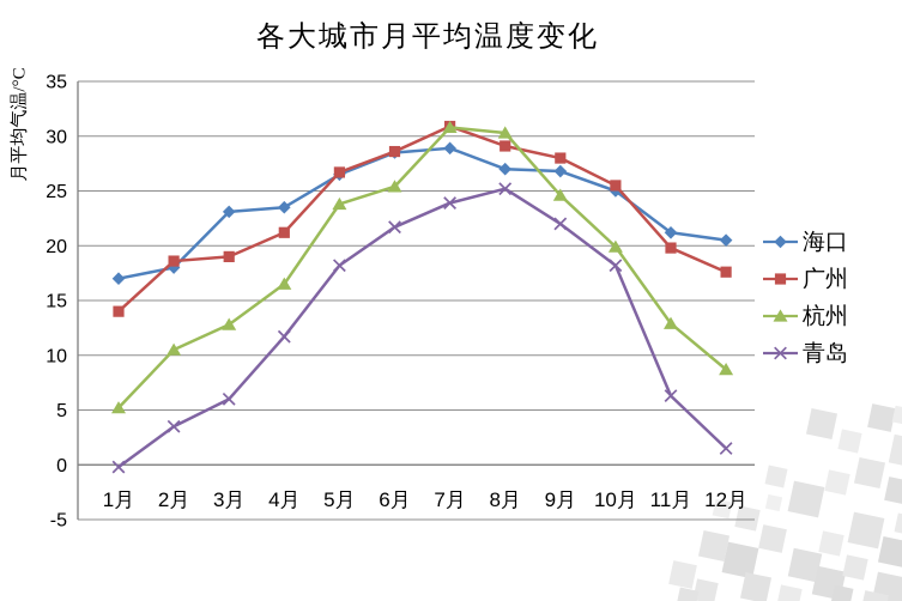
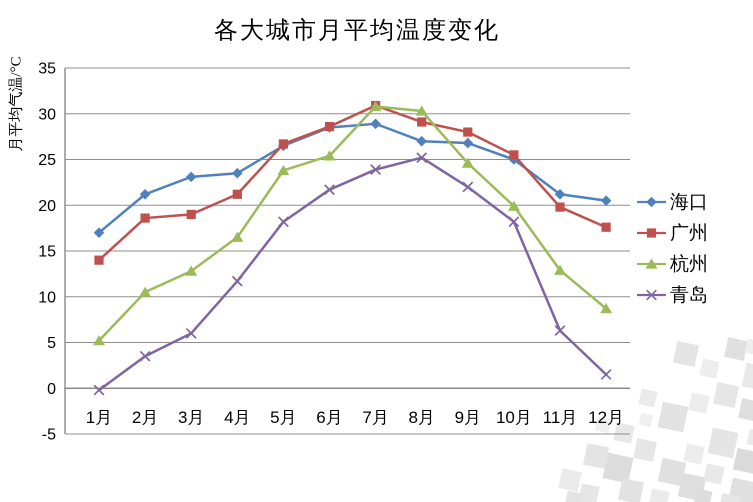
海口/2月: 18 -> 21
